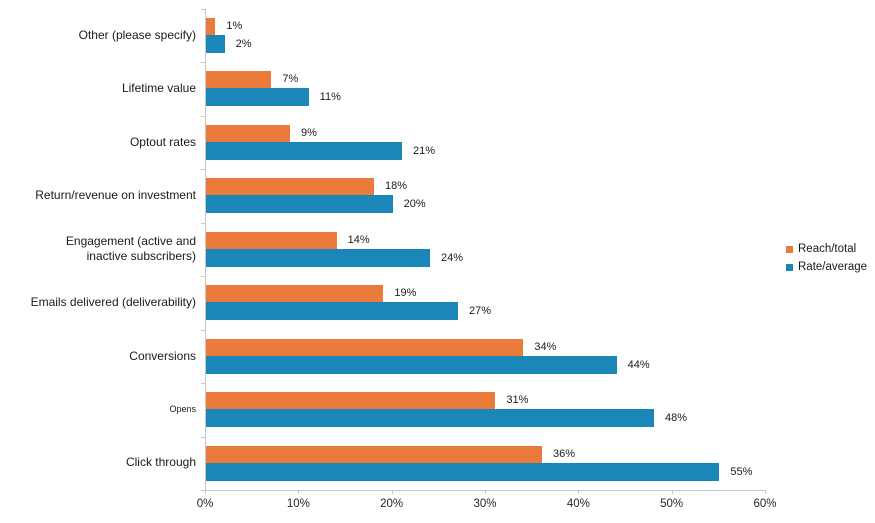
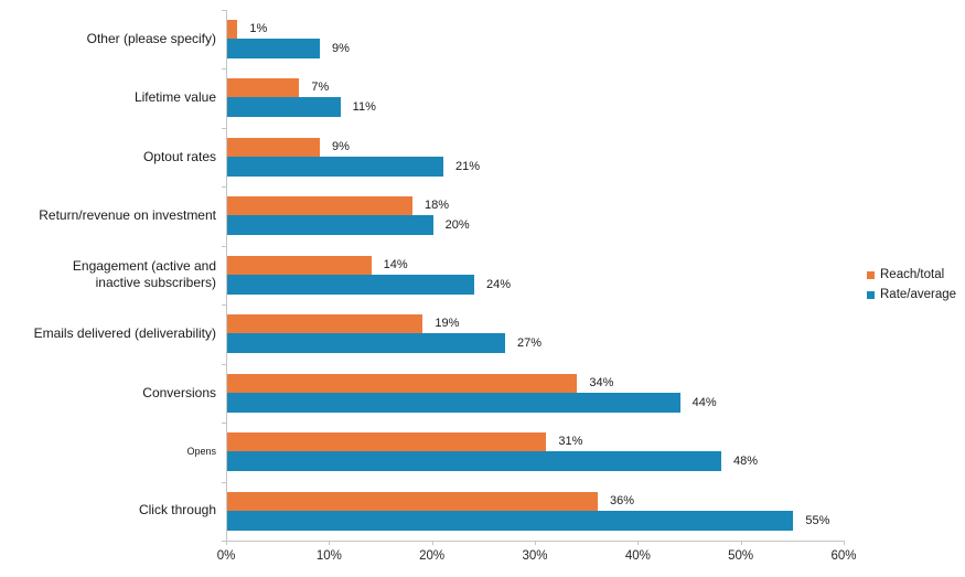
Rate/average/Other (please specify): 2% -> 9%
